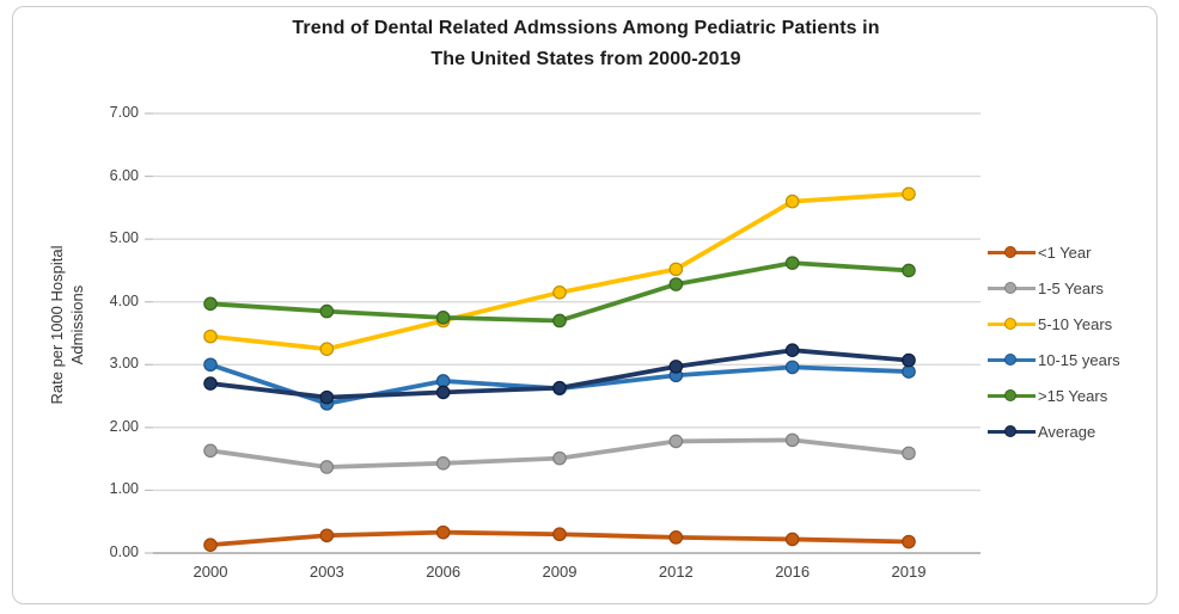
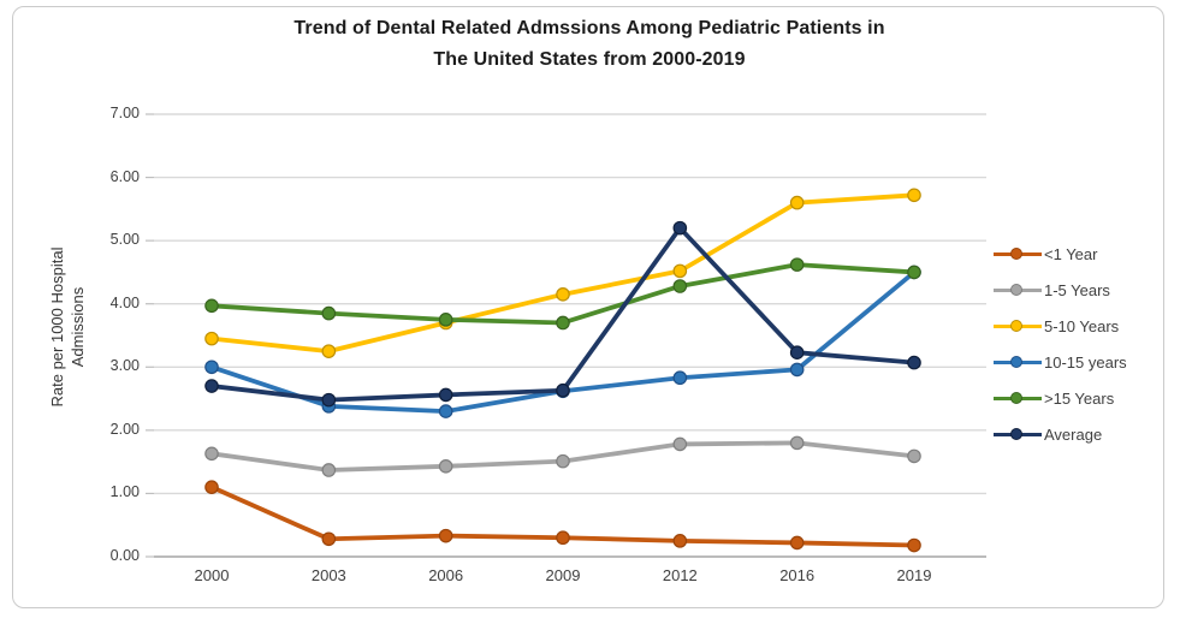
<1 Year/2000: 0.1 -> 1.1
10-15 years/2006: 2.7 -> 2.3
Average/2012: 3.0 -> 5.2
10-15 years/2019: 2.9 -> 4.5
